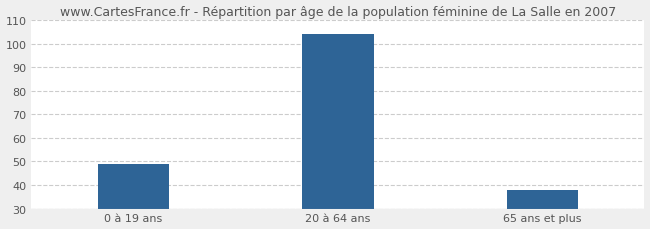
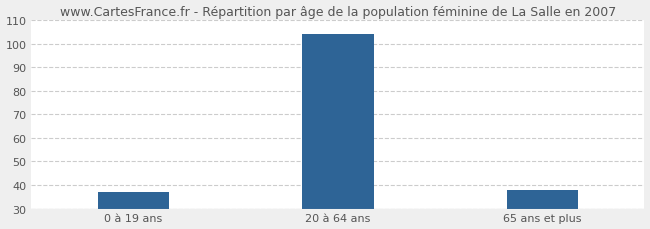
0 à 19 ans: 49 -> 37
